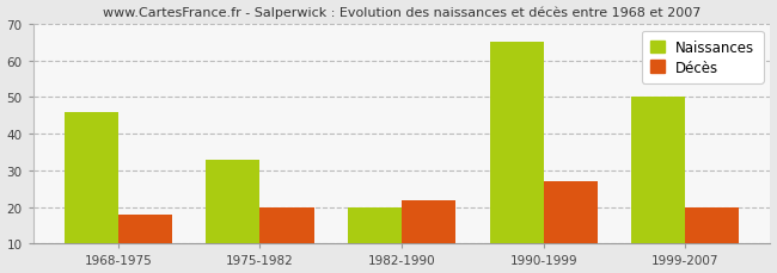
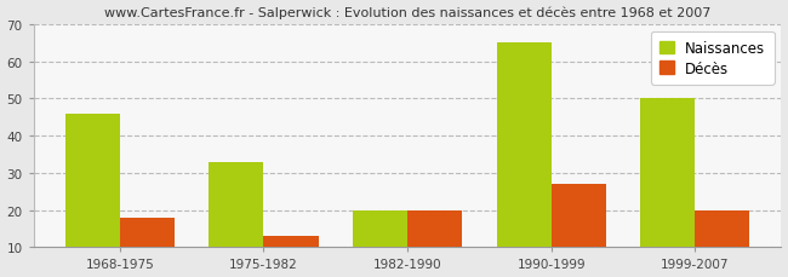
Décès/1975-1982: 20 -> 13
Décès/1982-1990: 22 -> 20
